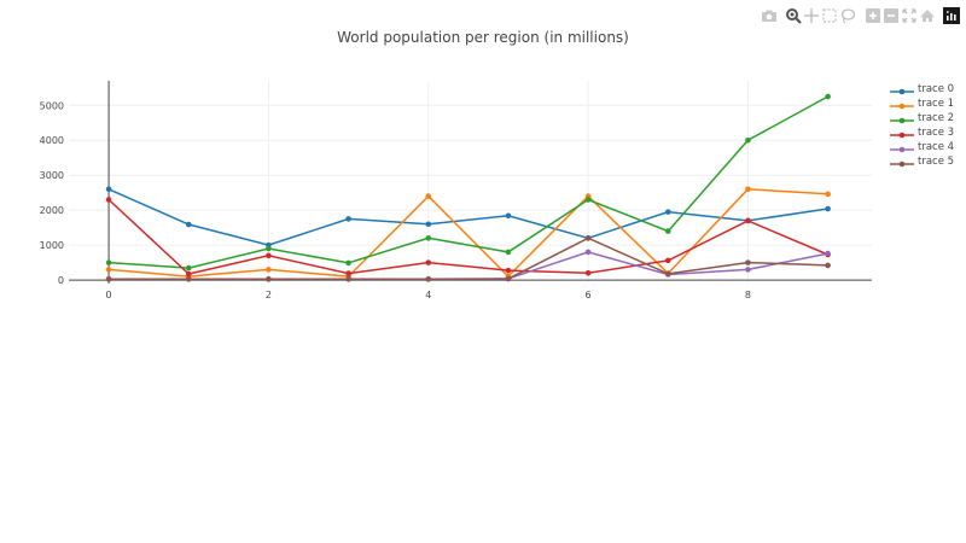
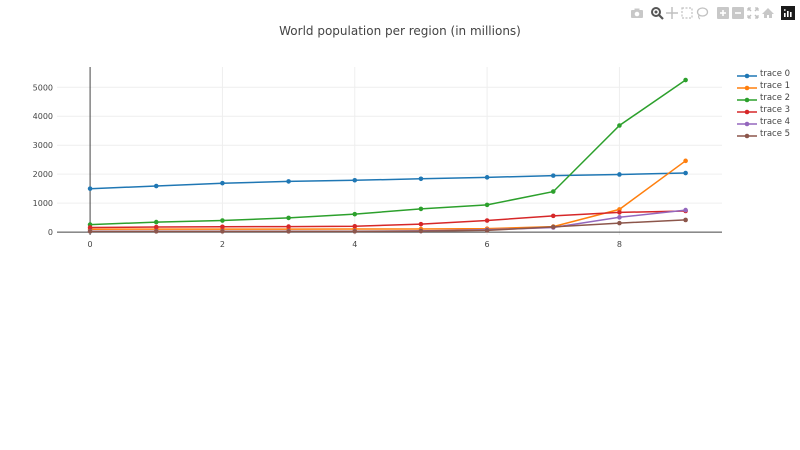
trace 0/0: 2600 -> 1500
trace 1/0: 300 -> 100
trace 2/0: 500 -> 300
trace 3/0: 2300 -> 200
trace 0/2: 1000 -> 1700
trace 1/2: 300 -> 100
trace 2/2: 900 -> 400
trace 3/2: 700 -> 200
trace 0/4: 1600 -> 1800
trace 1/4: 2400 -> 100
trace 2/4: 1200 -> 600
trace 3/4: 500 -> 200
trace 0/6: 1200 -> 1900
trace 1/6: 2400 -> 100
trace 2/6: 2300 -> 900
trace 3/6: 200 -> 400
trace 4/6: 800 -> 100
trace 5/6: 1200 -> 100
trace 0/8: 1700 -> 2000
trace 1/8: 2600 -> 800
trace 2/8: 4000 -> 3700
trace 3/8: 1700 -> 700
trace 4/8: 300 -> 500
trace 5/8: 500 -> 300
